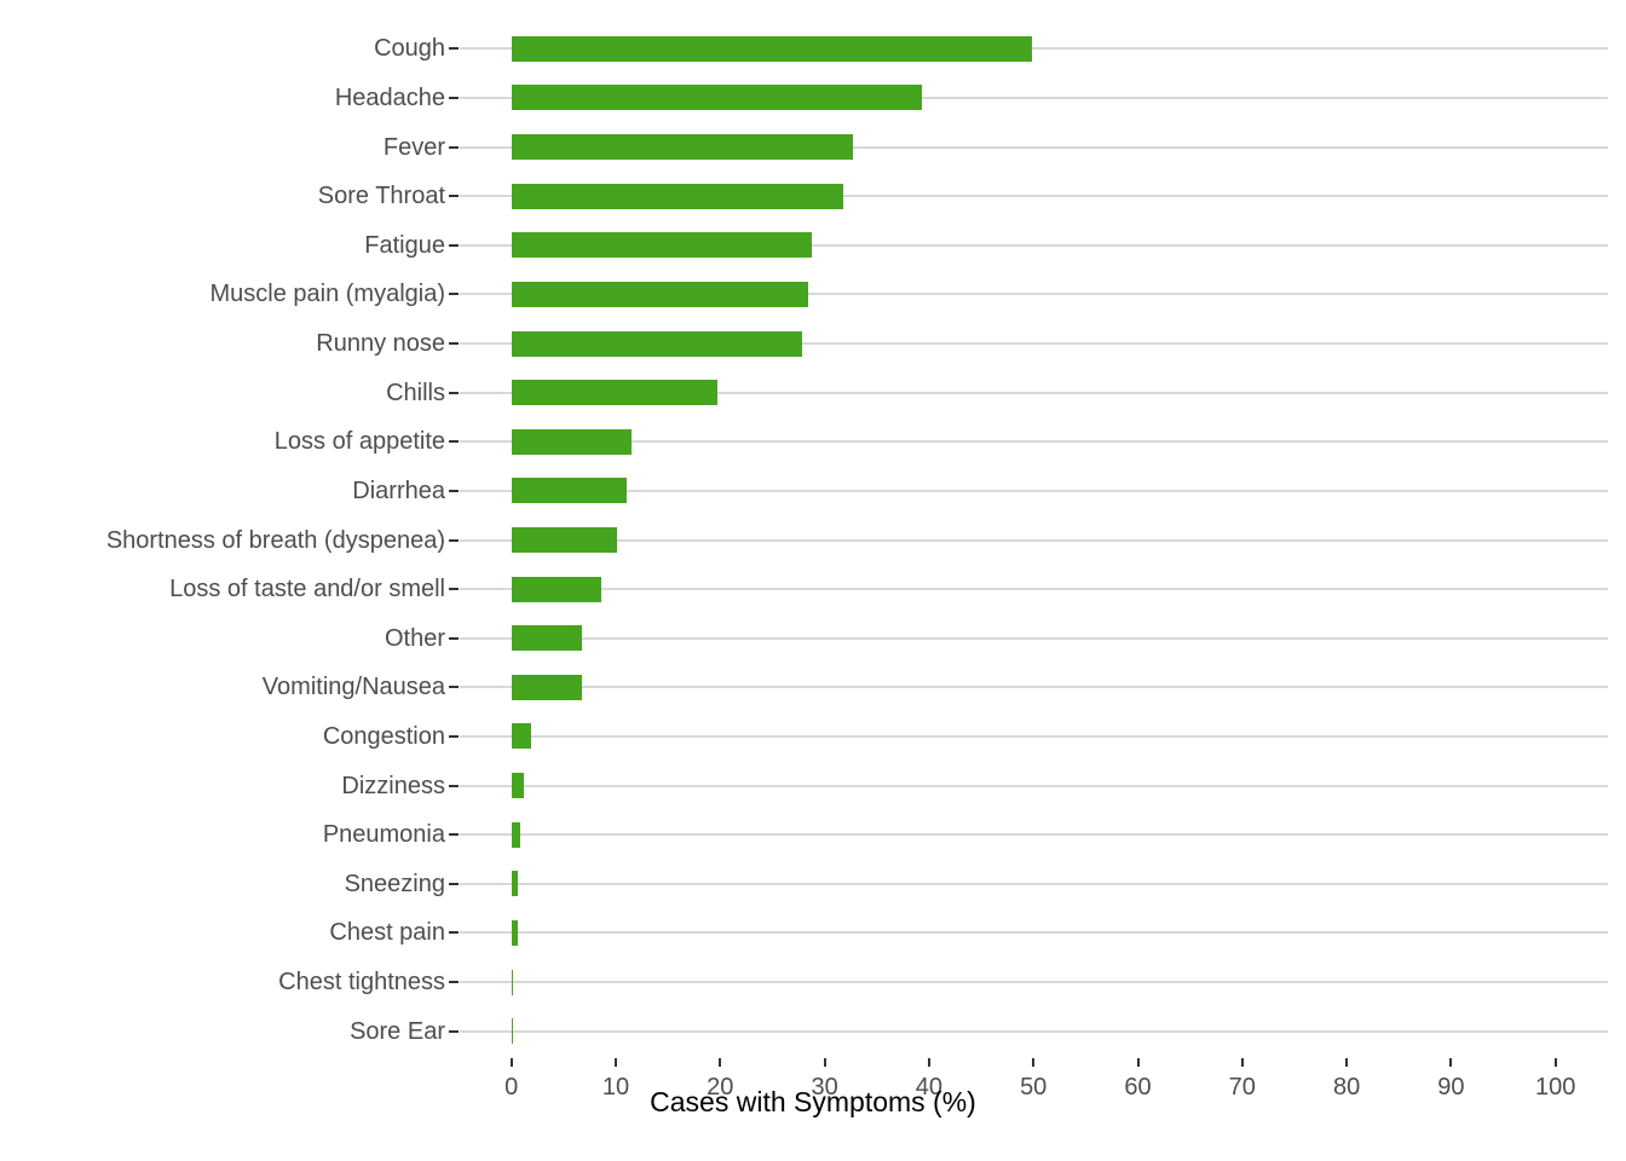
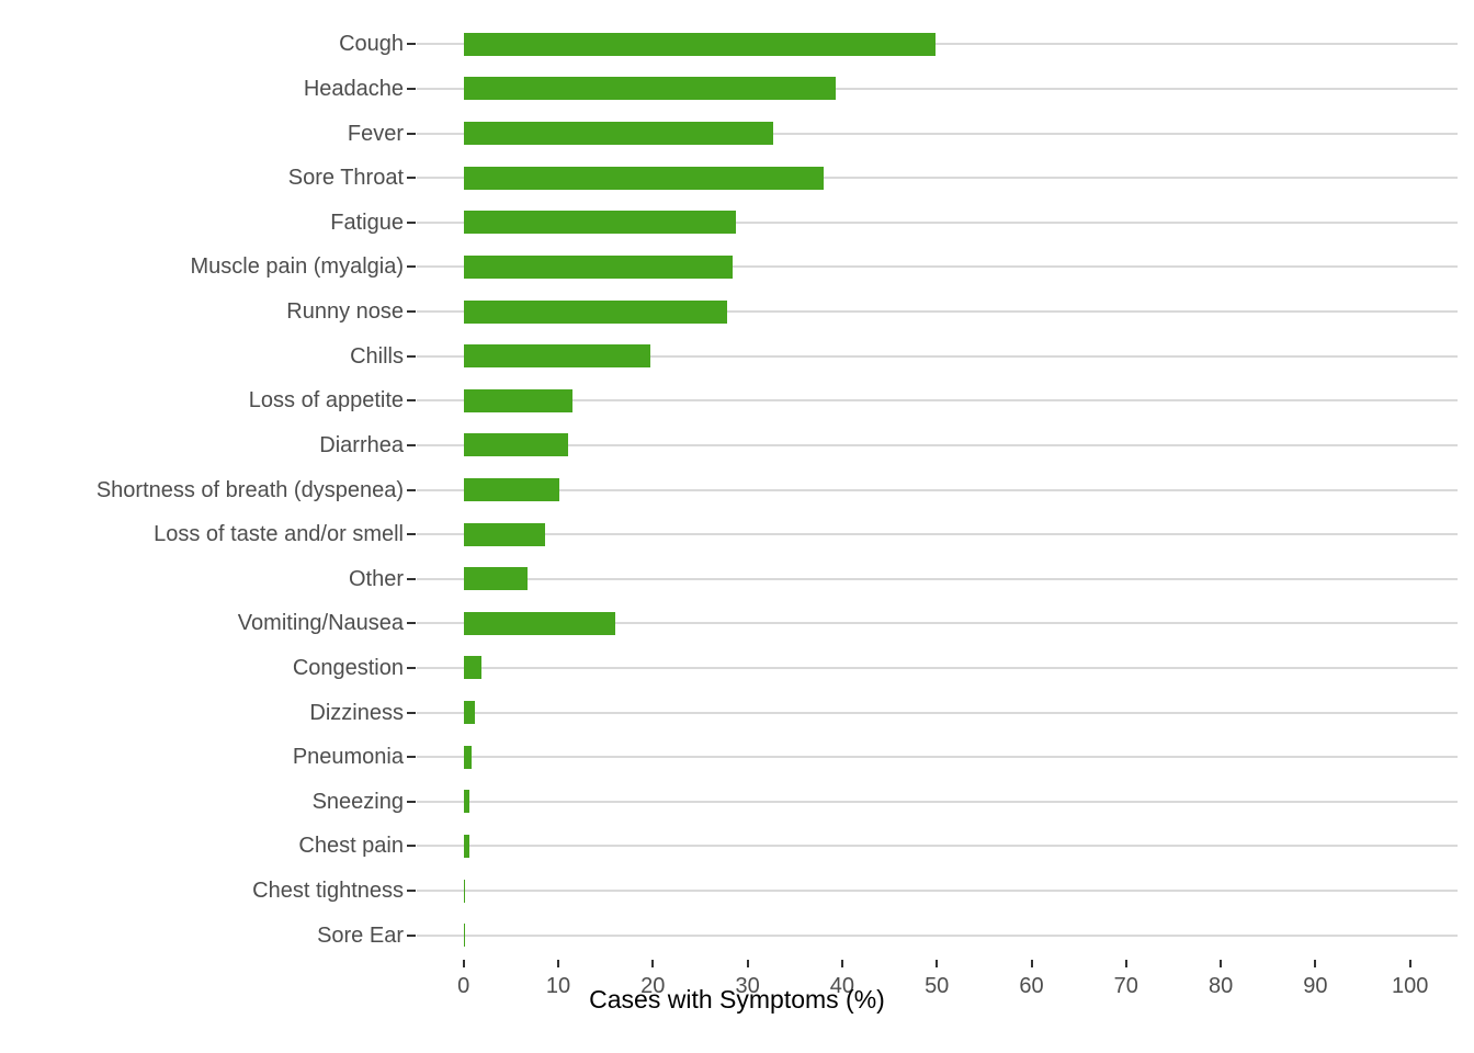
Sore Throat: 32 -> 38
Vomiting/Nausea: 7 -> 16
